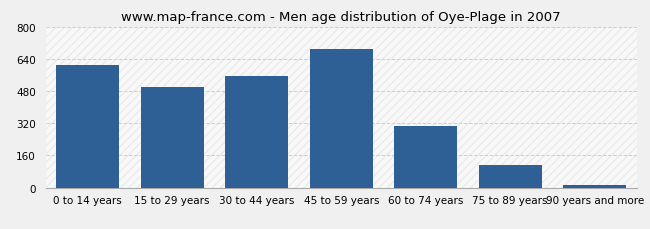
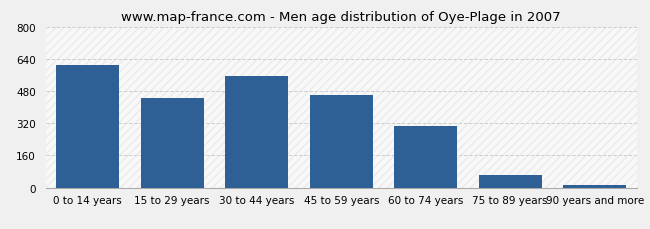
15 to 29 years: 500 -> 445
45 to 59 years: 690 -> 460
75 to 89 years: 110 -> 65
